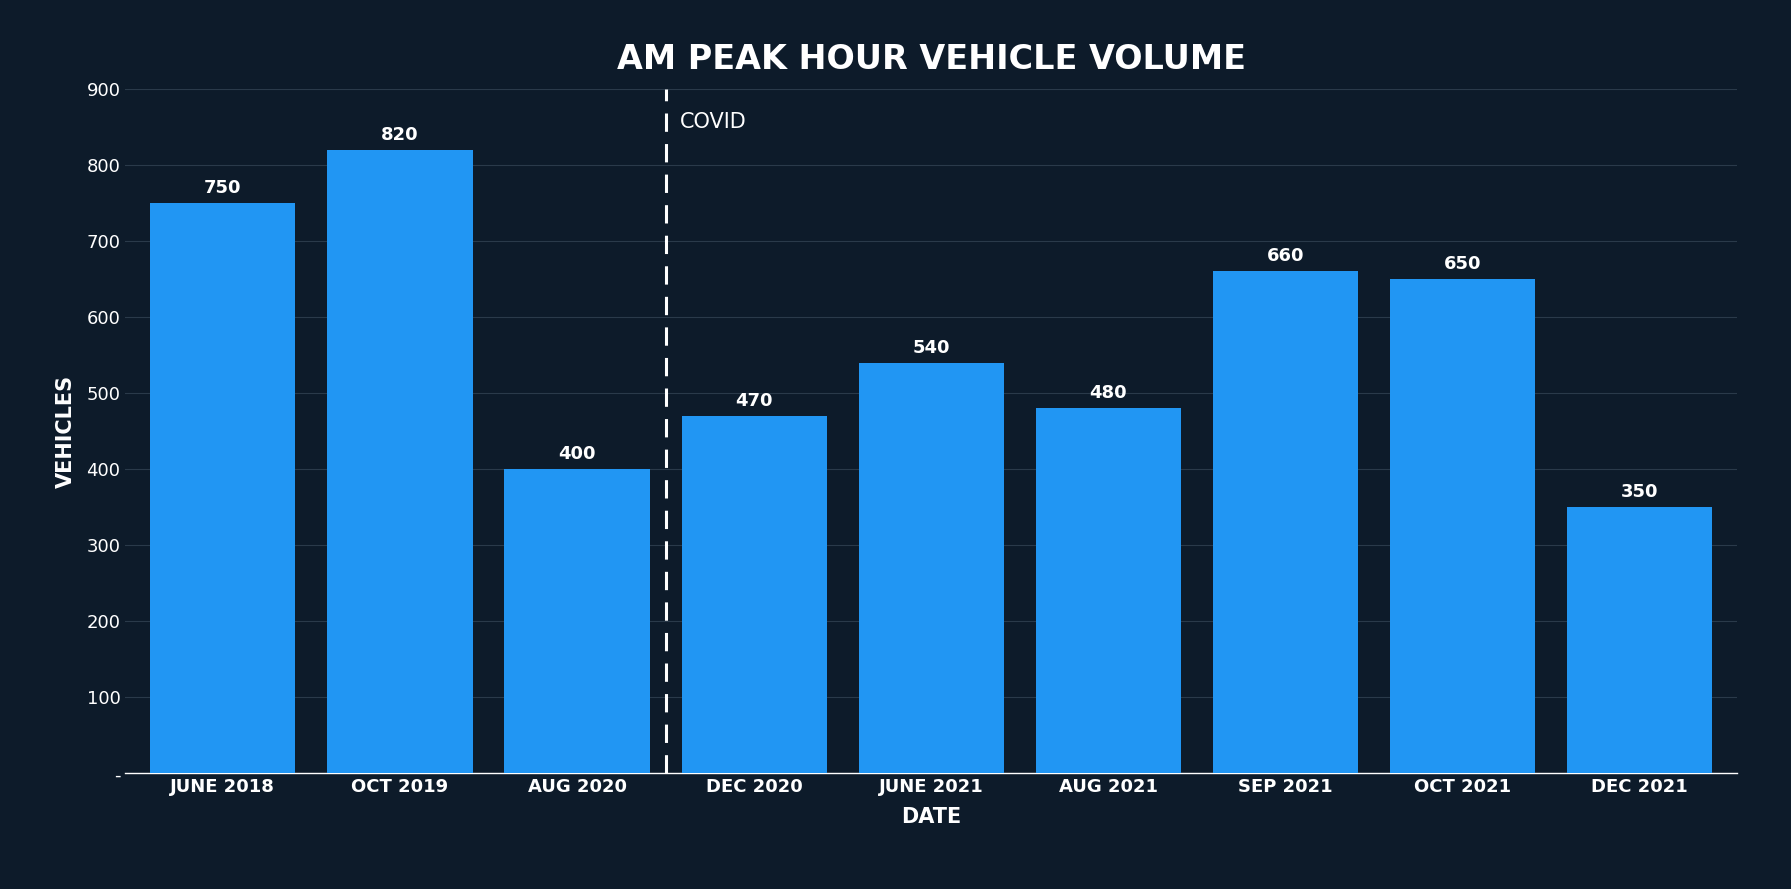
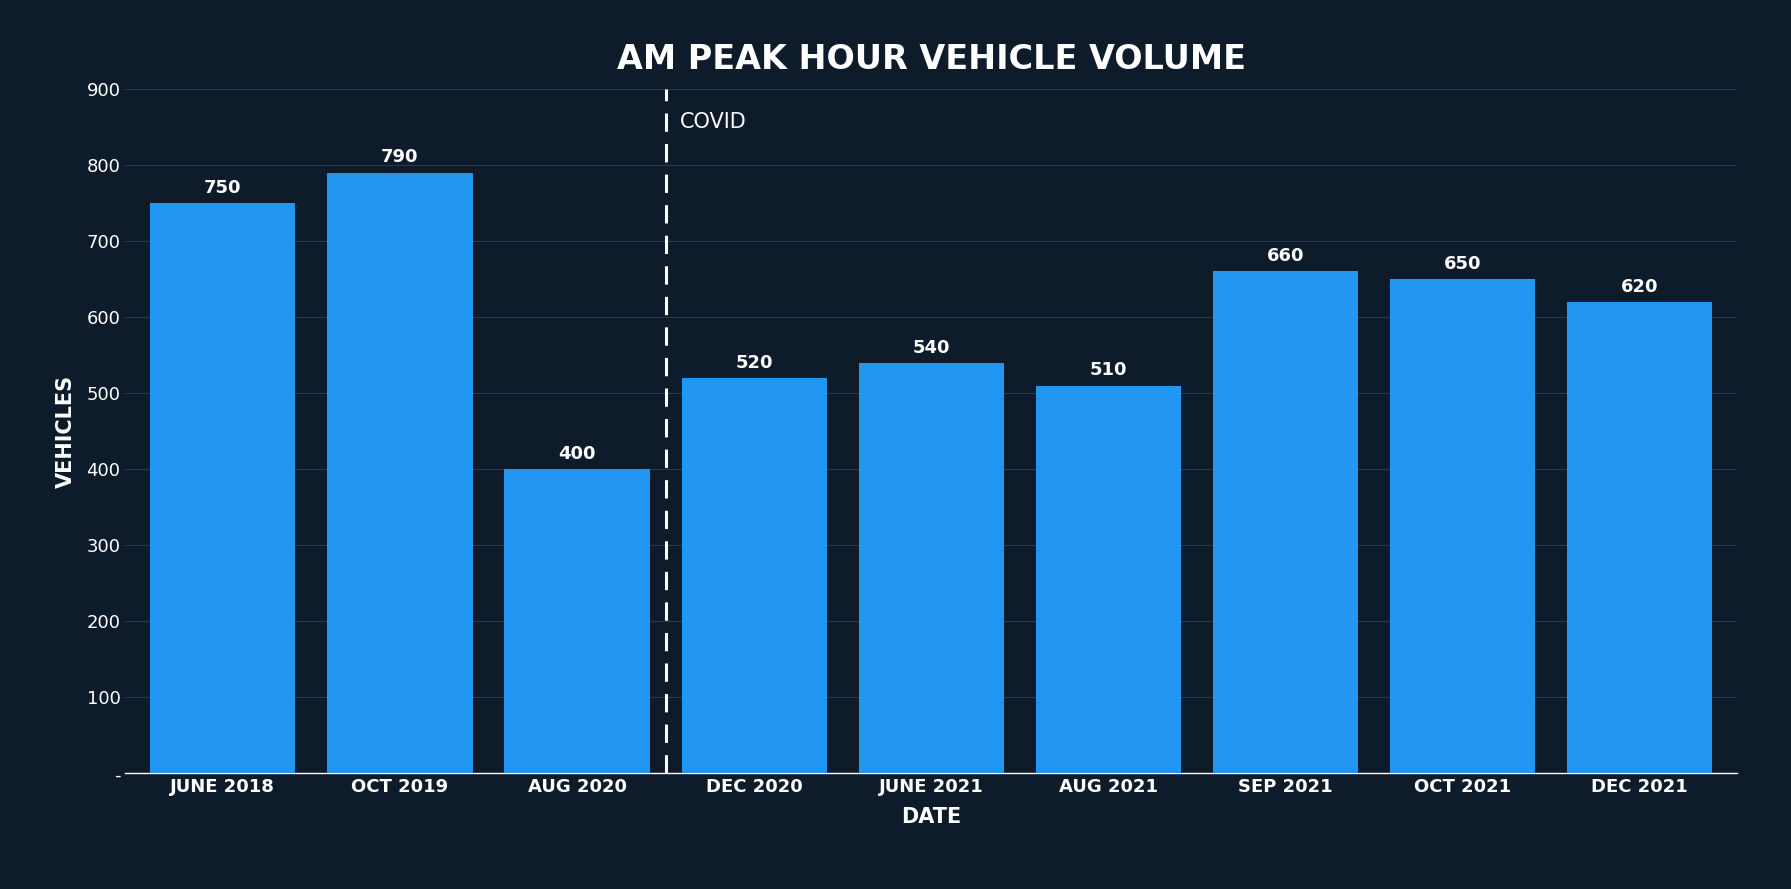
OCT 2019: 820 -> 790
DEC 2020: 470 -> 520
AUG 2021: 480 -> 510
DEC 2021: 350 -> 620
